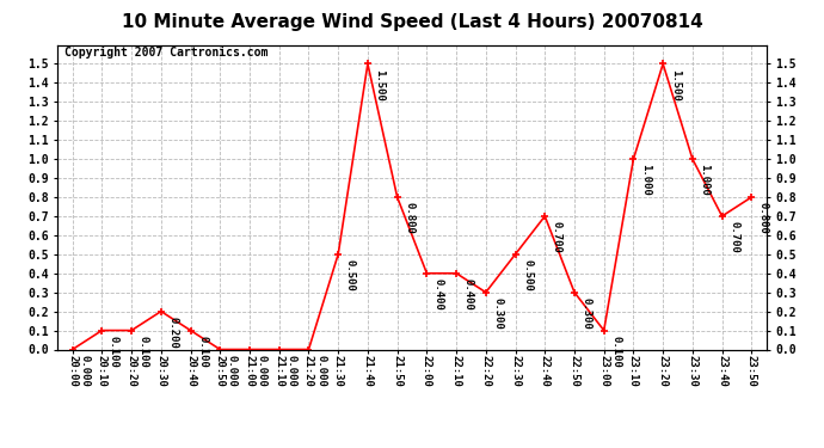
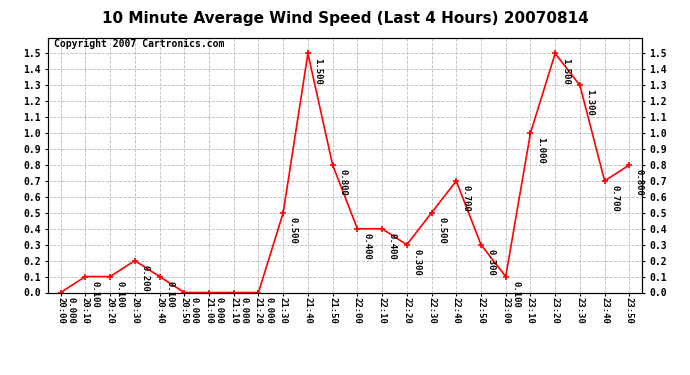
23:30: 1.000 -> 1.300
